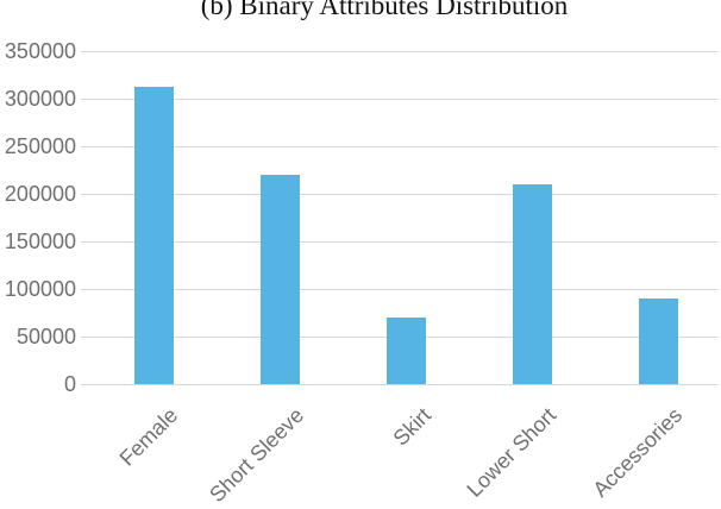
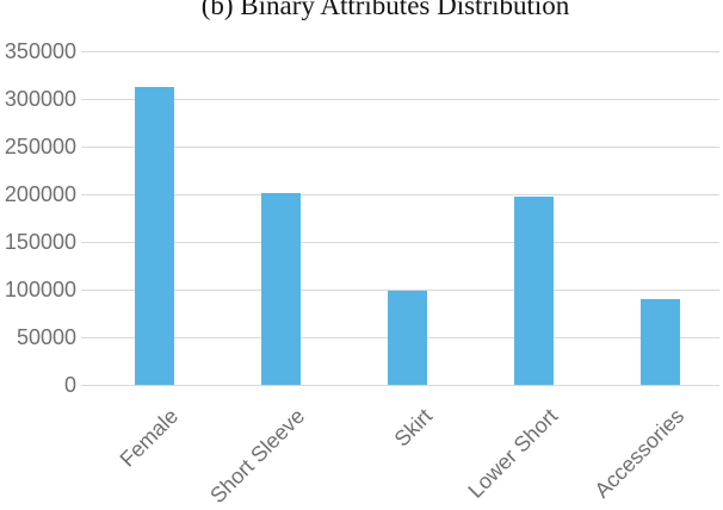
Short Sleeve: 220000 -> 200000
Skirt: 70000 -> 100000
Lower Short: 210000 -> 200000
